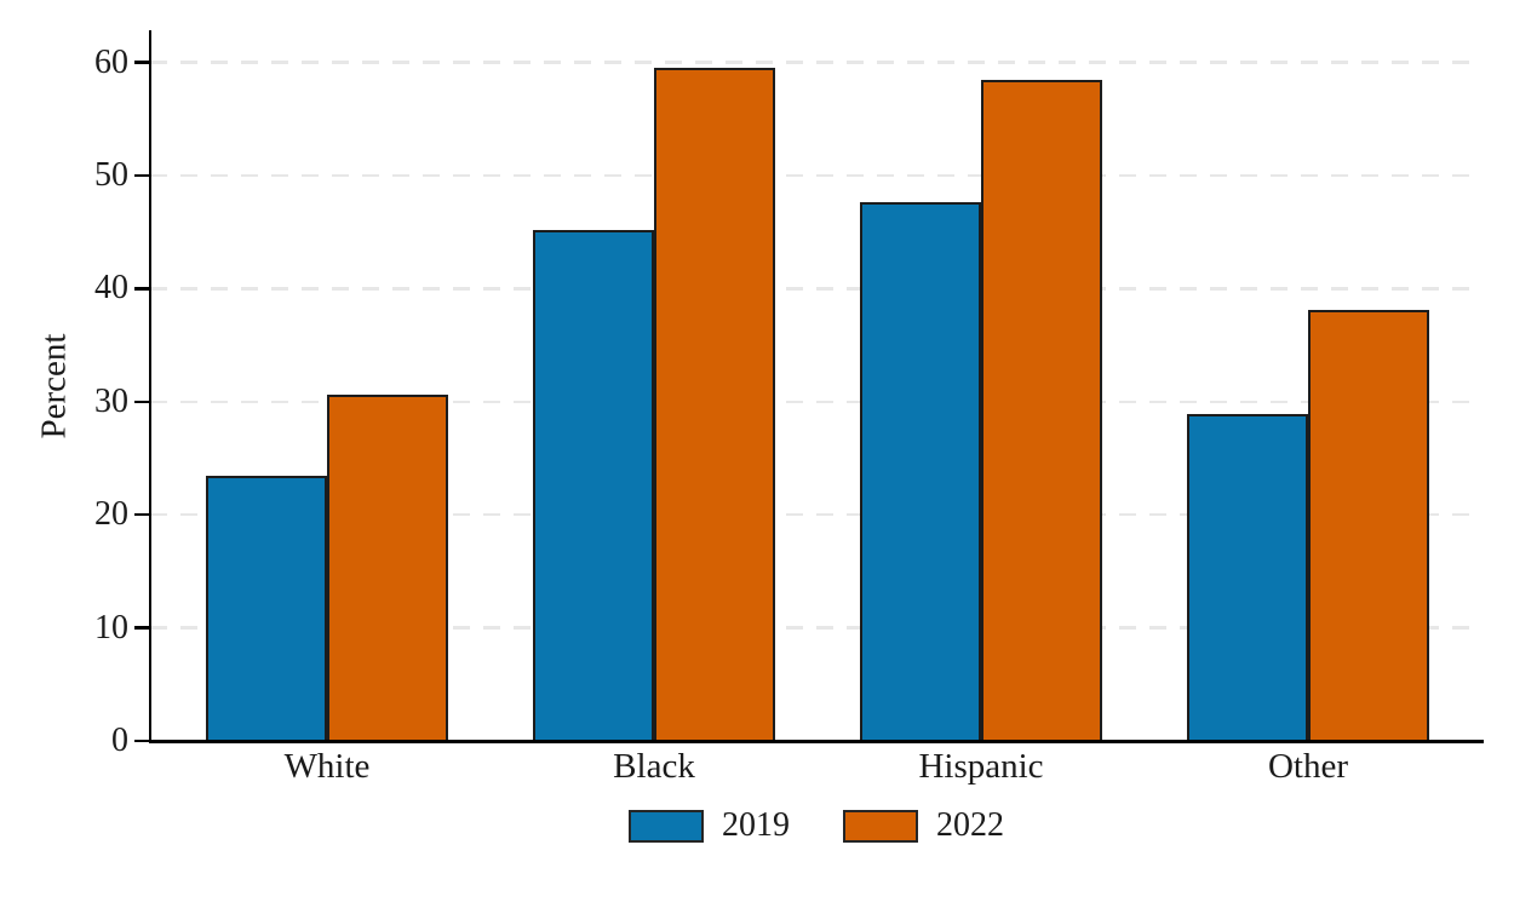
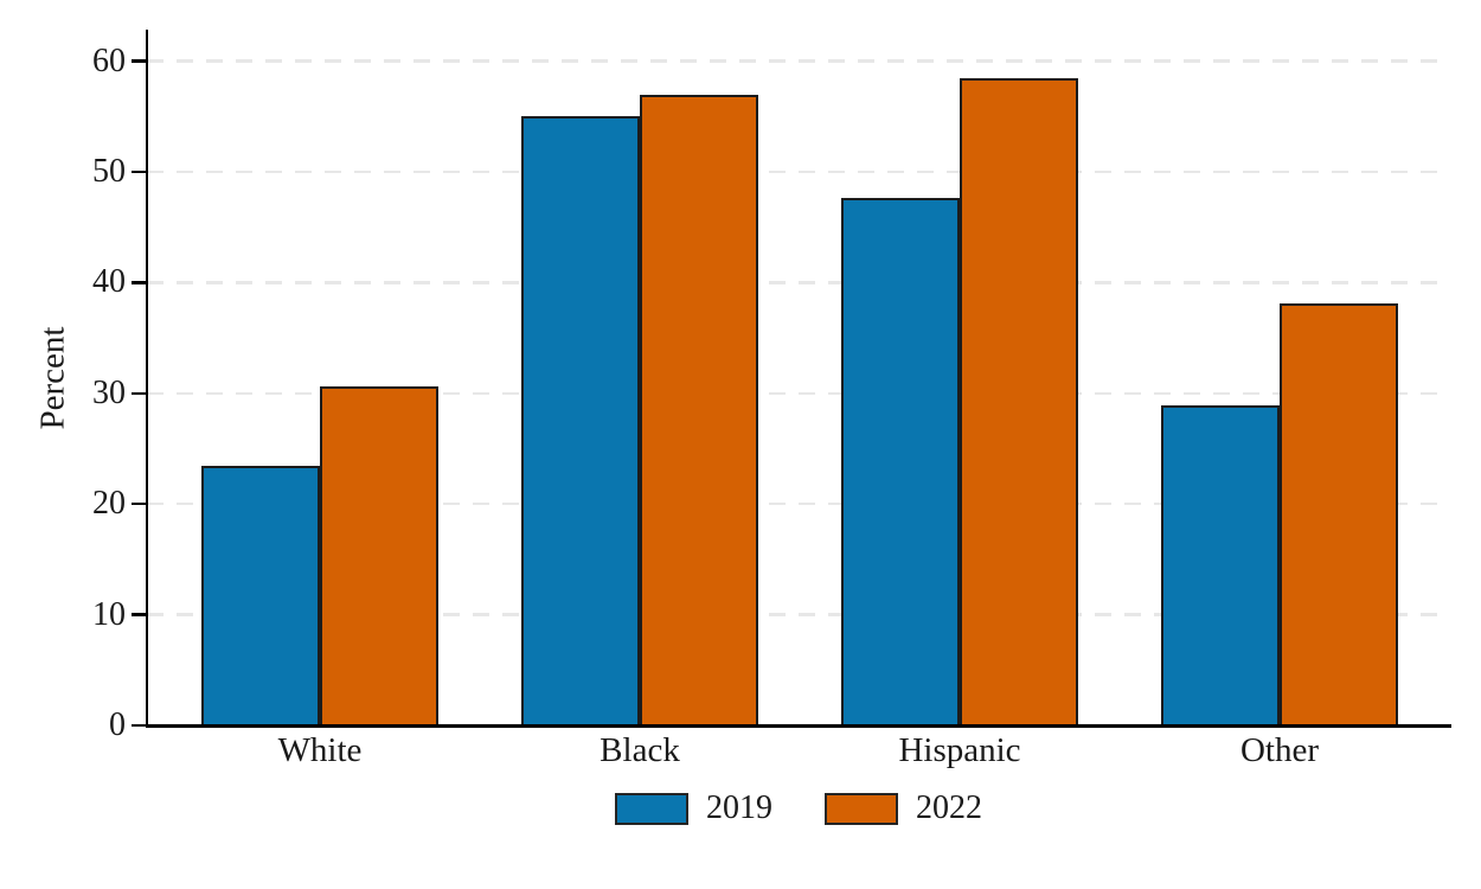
2019/Black: 45 -> 55
2022/Black: 60 -> 57
